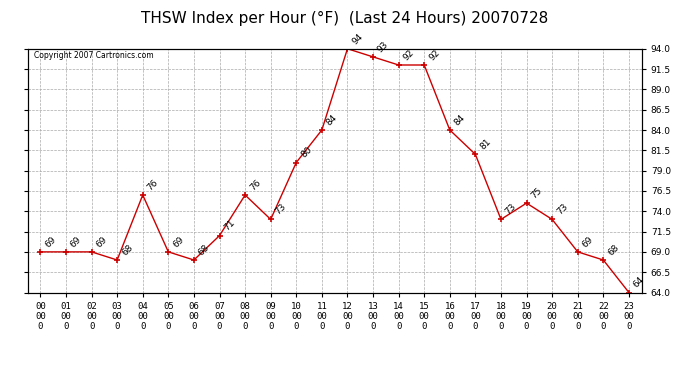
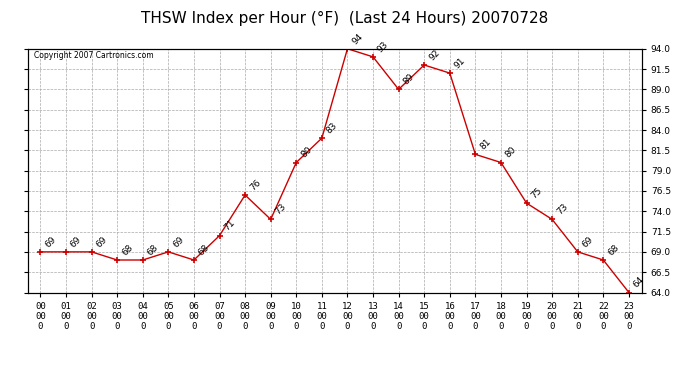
04 00 0: 76 -> 68
11 00 0: 84 -> 83
14 00 0: 92 -> 89
16 00 0: 84 -> 91
18 00 0: 73 -> 80
